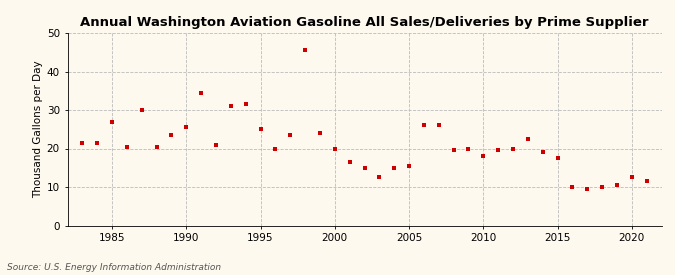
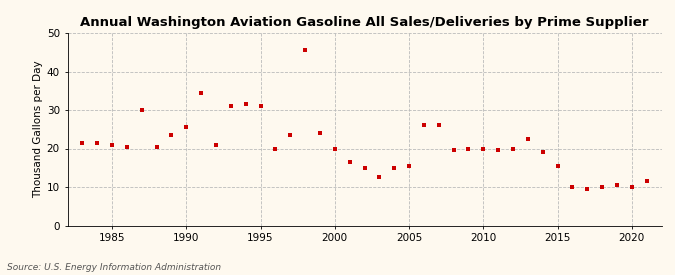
1985: 27.0 -> 21.0
1995: 25.0 -> 31.0
2010: 18.0 -> 20.0
2015: 17.5 -> 15.5
2020: 12.5 -> 10.0
